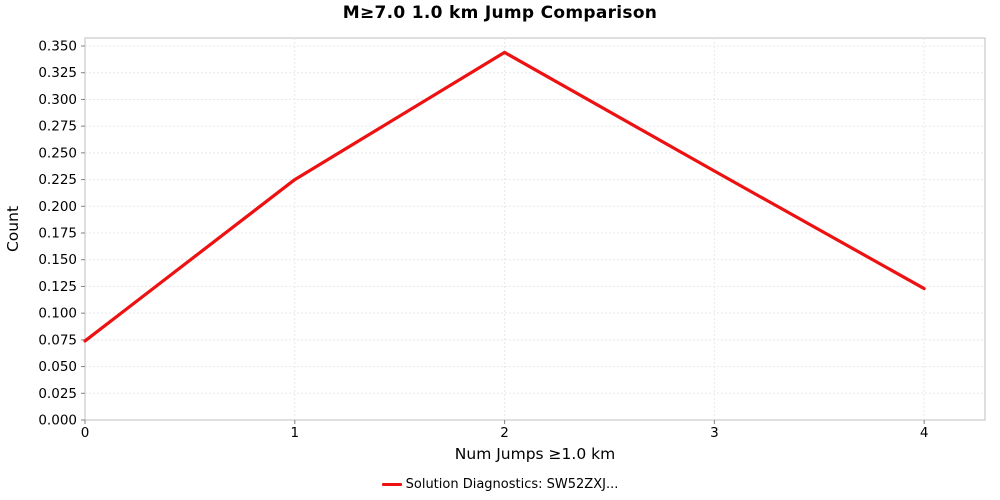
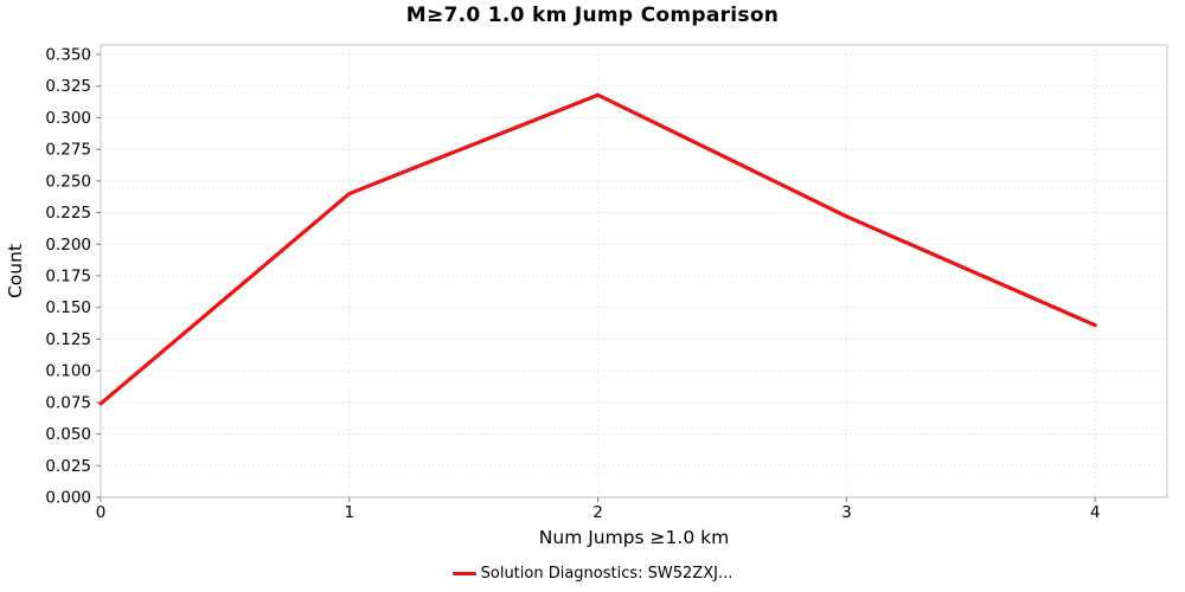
1: 0.225 -> 0.240
2: 0.344 -> 0.318
3: 0.233 -> 0.222
4: 0.123 -> 0.136
